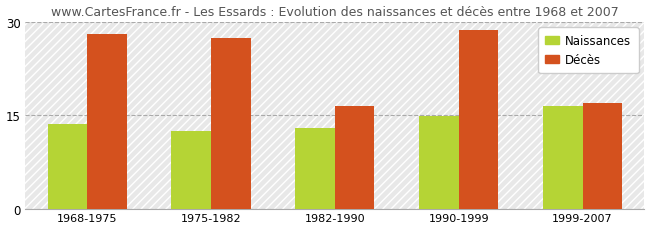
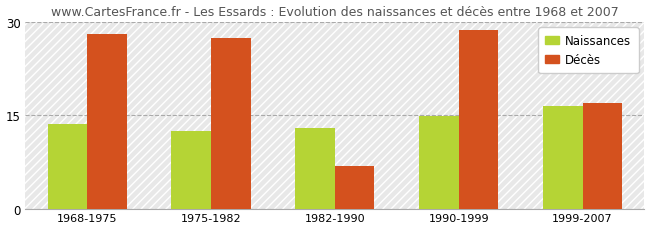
Décès/1982-1990: 16.5 -> 6.8
